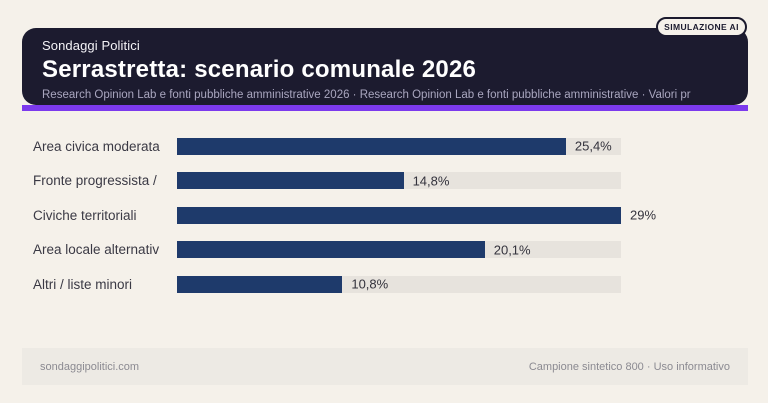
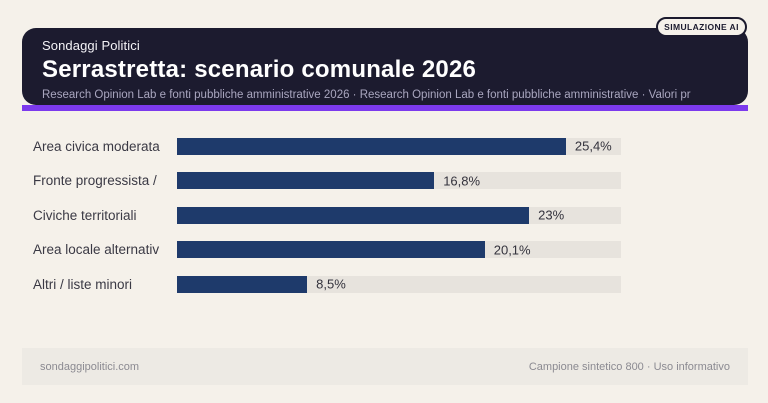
Fronte progressista /: 14,8% -> 16,8%
Civiche territoriali: 29% -> 23%
Altri / liste minori: 10,8% -> 8,5%
